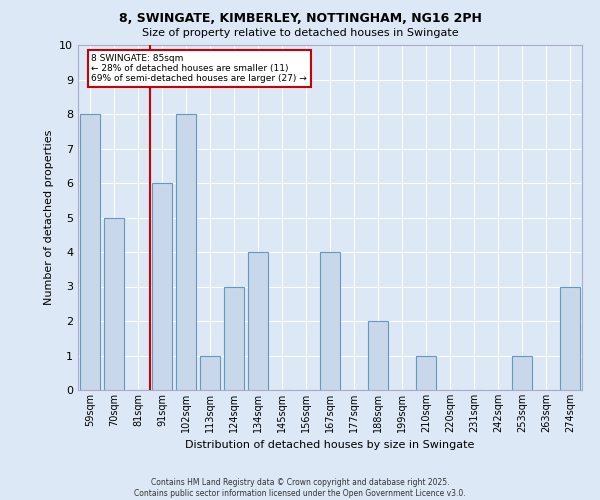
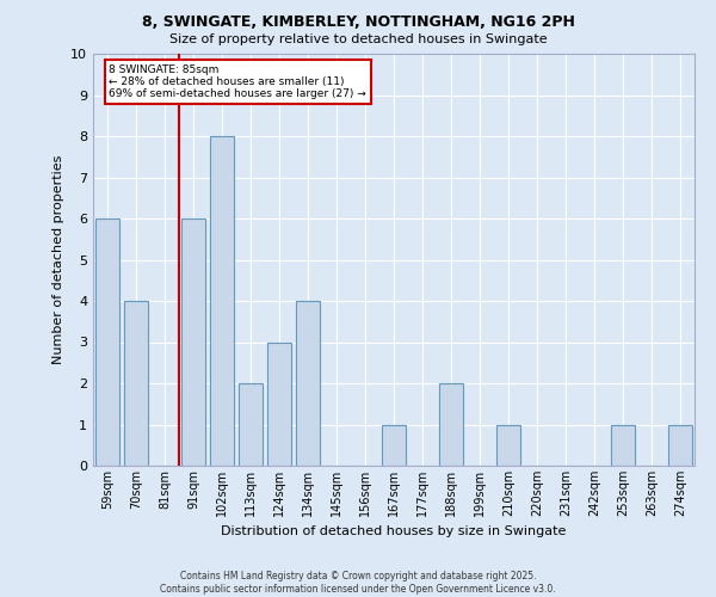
59sqm: 8 -> 6
70sqm: 5 -> 4
113sqm: 1 -> 2
167sqm: 4 -> 1
274sqm: 3 -> 1
